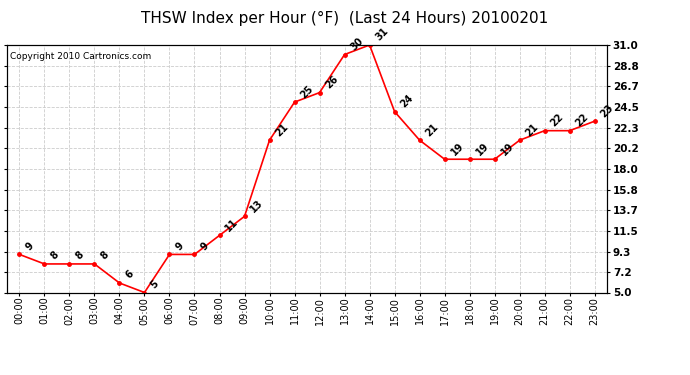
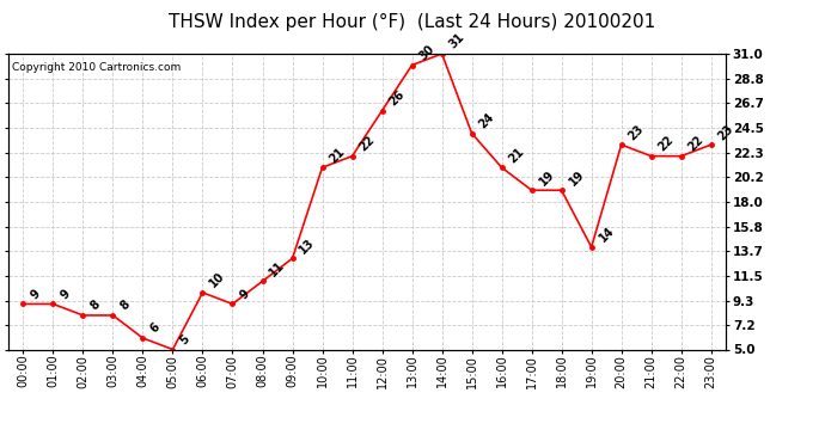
01:00: 8 -> 9
06:00: 9 -> 10
11:00: 25 -> 22
19:00: 19 -> 14
20:00: 21 -> 23
